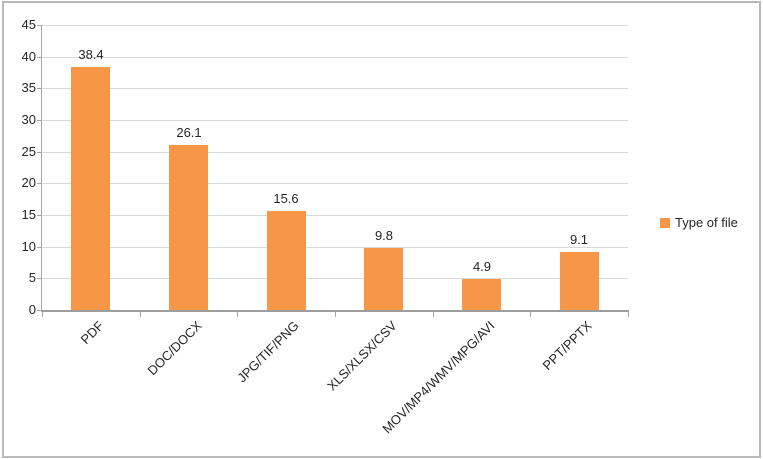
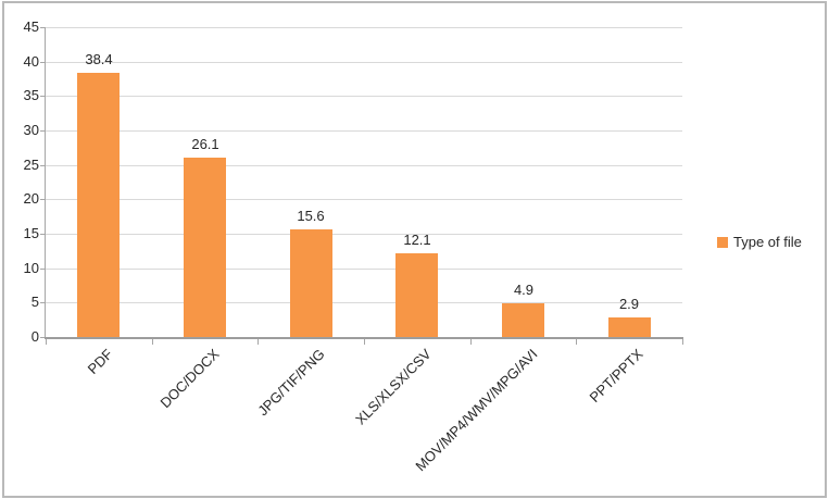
XLS/XLSX/CSV: 9.8 -> 12.1
PPT/PPTX: 9.1 -> 2.9
